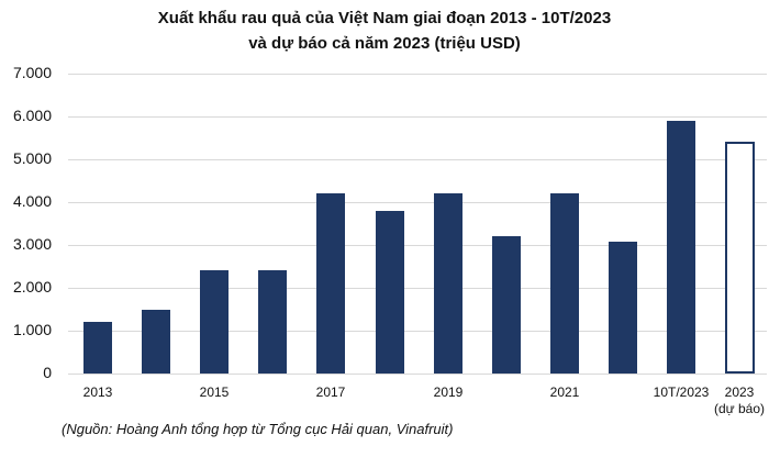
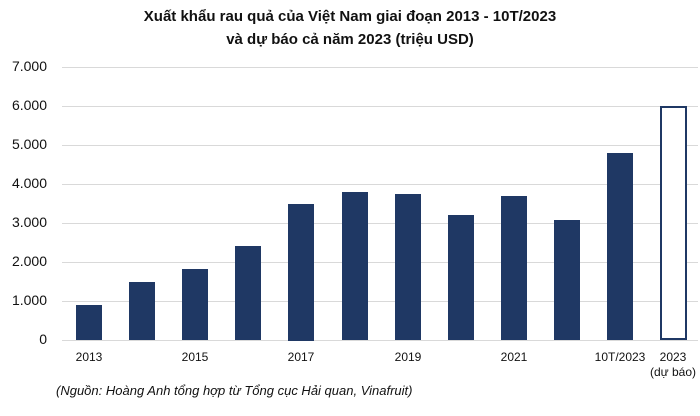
2013: 1200 -> 900
2015: 2400 -> 1800
2017: 4200 -> 3500
2019: 4200 -> 3700
2021: 4200 -> 3700
10T/2023: 5900 -> 4800
2023 (dự báo): 5400 -> 6000
